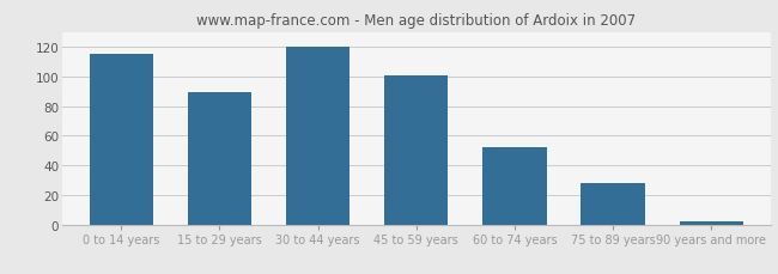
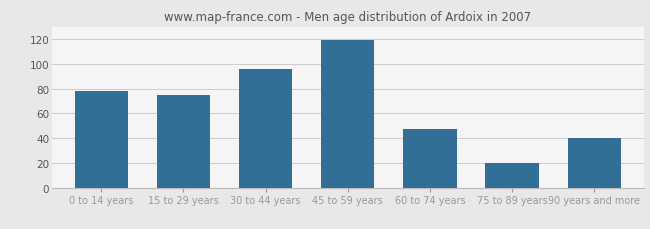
0 to 14 years: 115 -> 78
15 to 29 years: 89 -> 75
30 to 44 years: 120 -> 96
45 to 59 years: 101 -> 119
60 to 74 years: 52 -> 47
75 to 89 years: 28 -> 20
90 years and more: 2 -> 40
